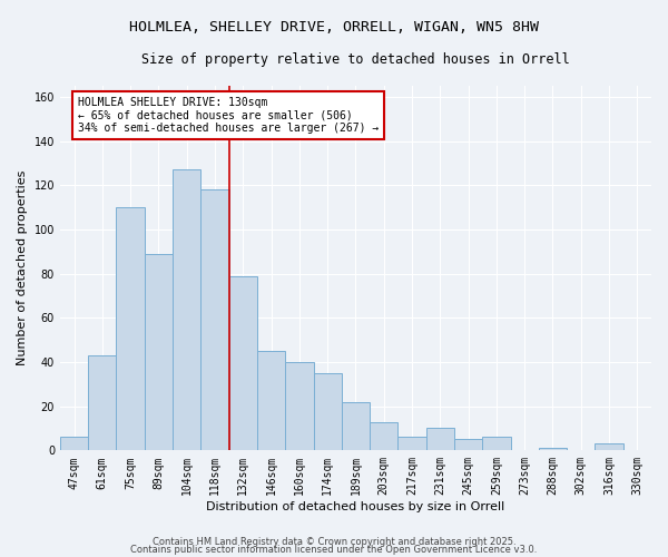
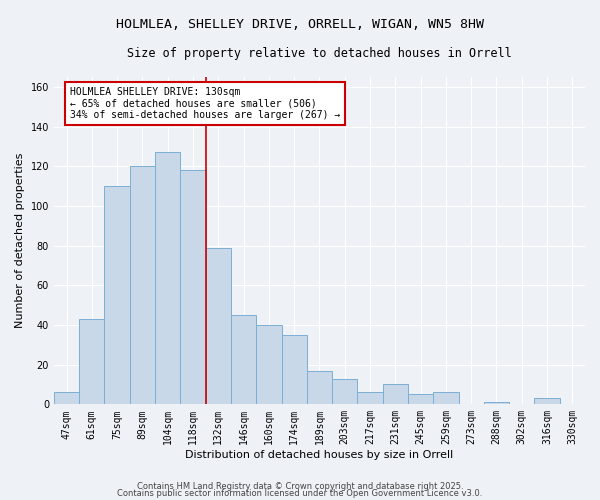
89sqm: 89 -> 120
189sqm: 22 -> 17
